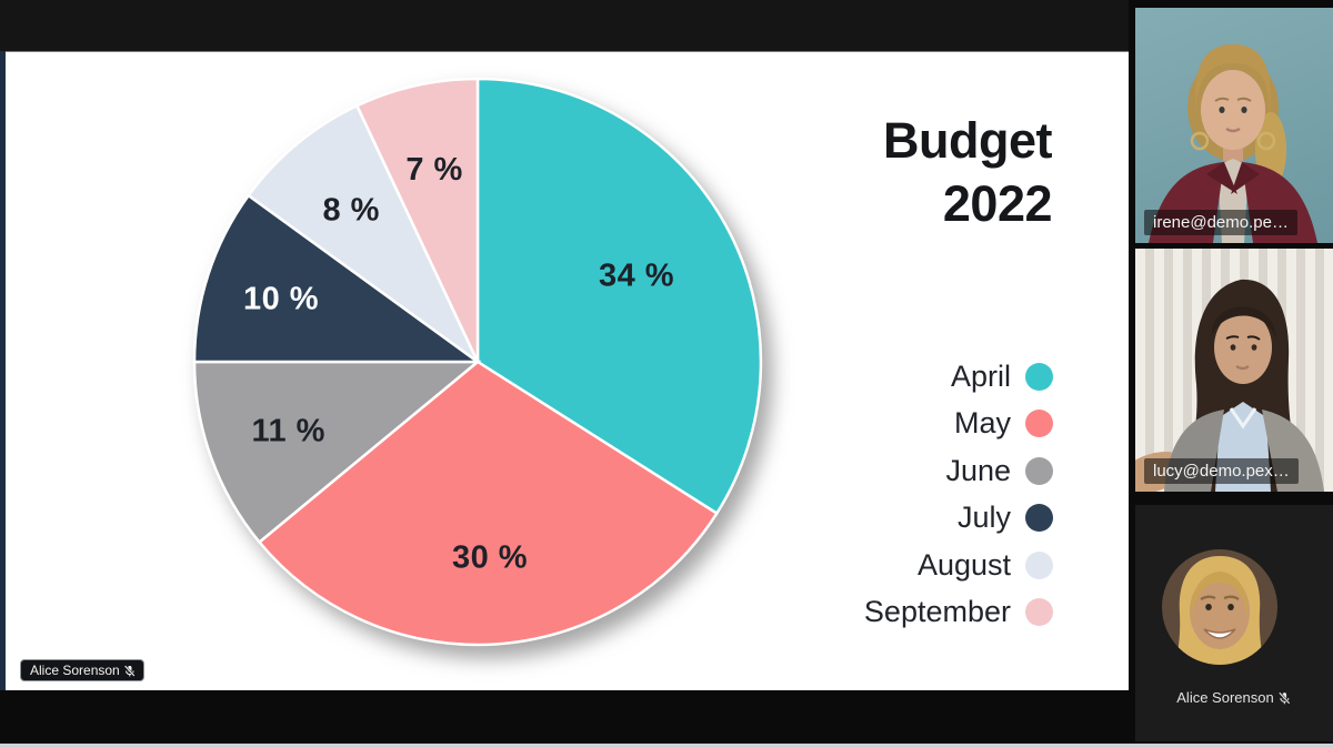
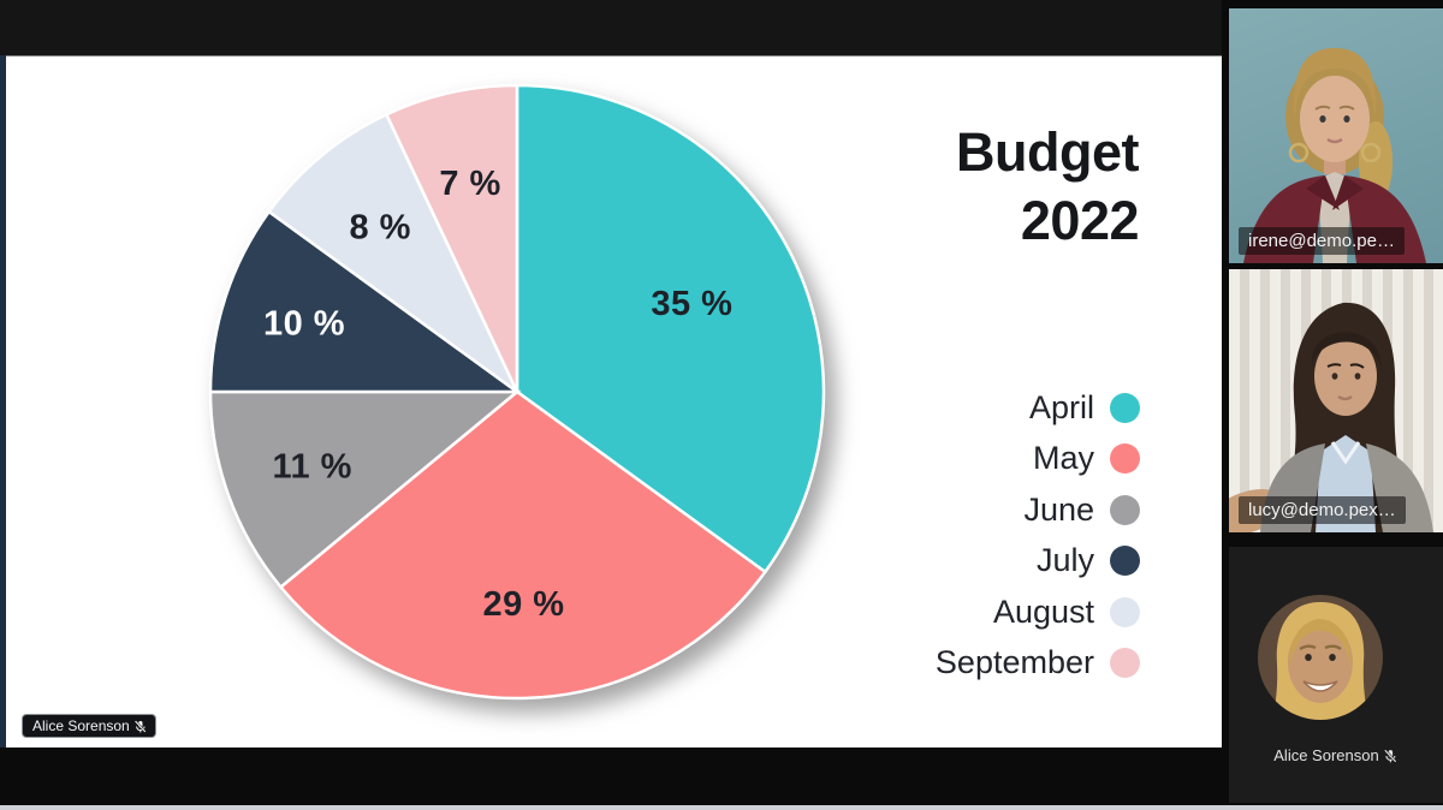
April: 34 -> 35
May: 30 -> 29
